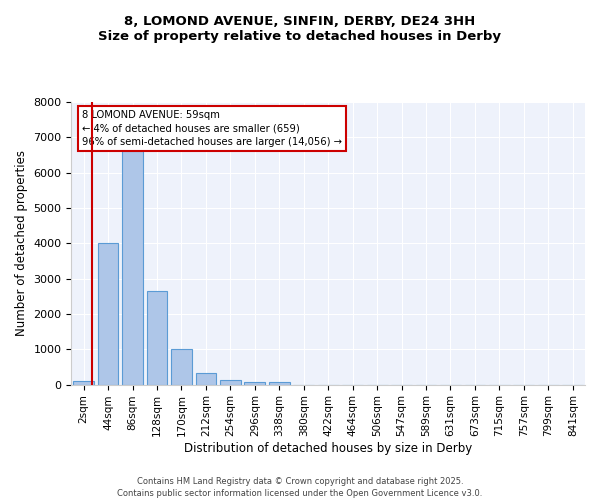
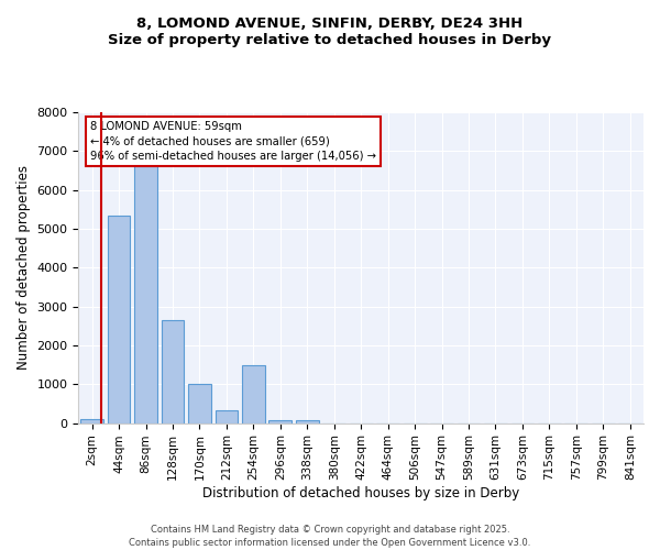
44sqm: 4000 -> 5350
254sqm: 120 -> 1500
